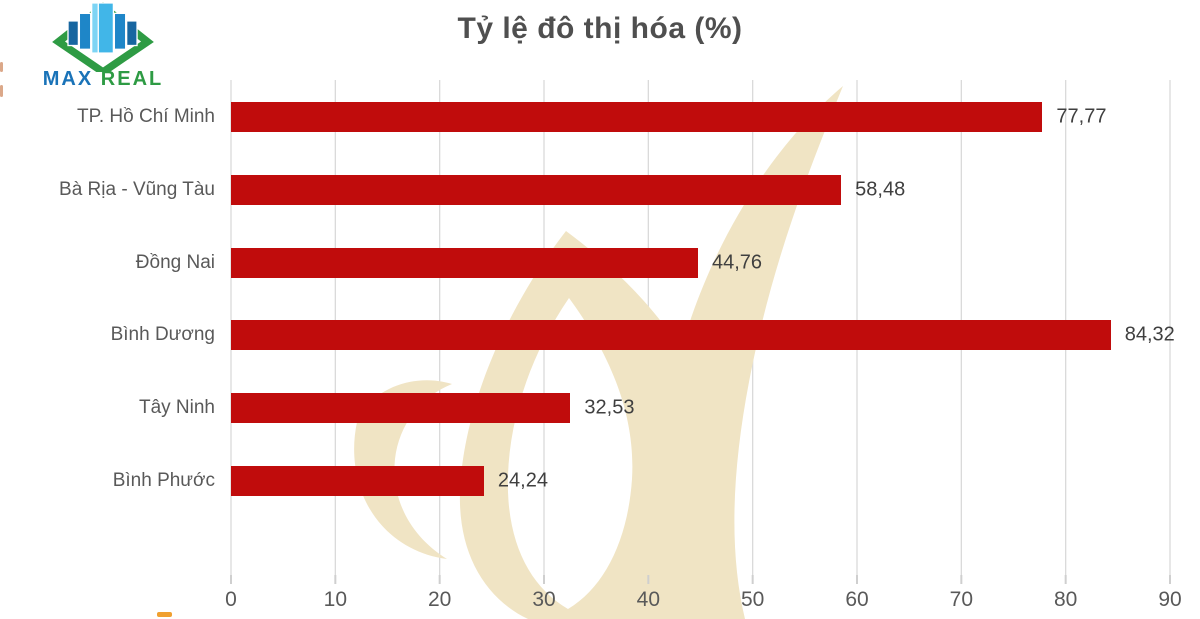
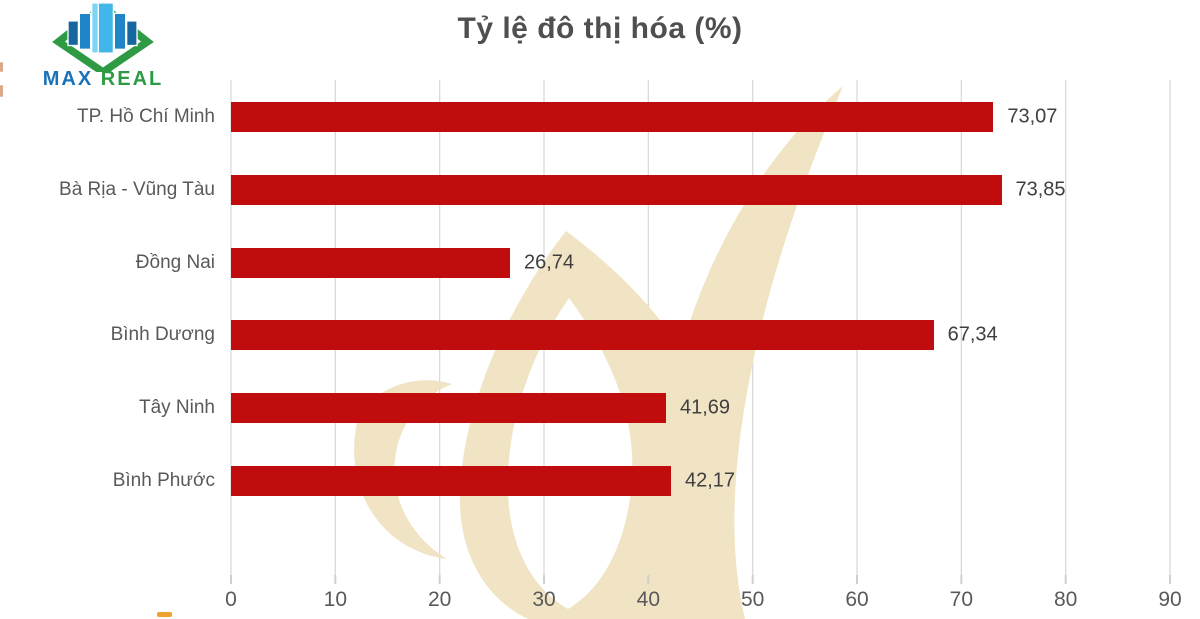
TP. Hồ Chí Minh: 77,77 -> 73,07
Bà Rịa - Vũng Tàu: 58,48 -> 73,85
Đồng Nai: 44,76 -> 26,74
Bình Dương: 84,32 -> 67,34
Tây Ninh: 32,53 -> 41,69
Bình Phước: 24,24 -> 42,17
